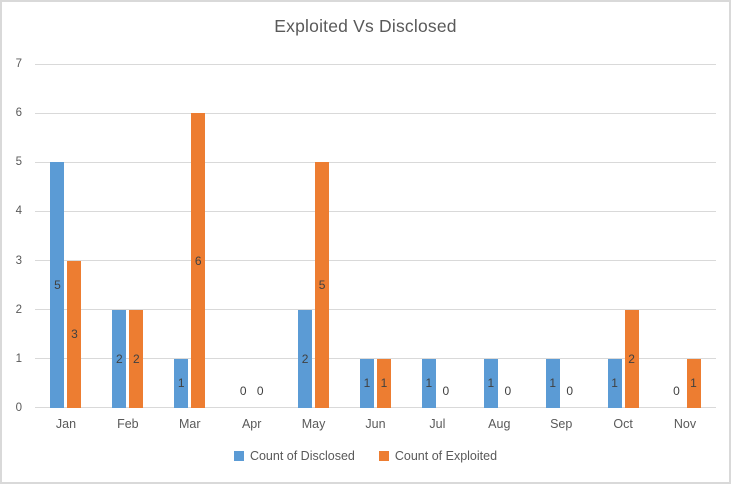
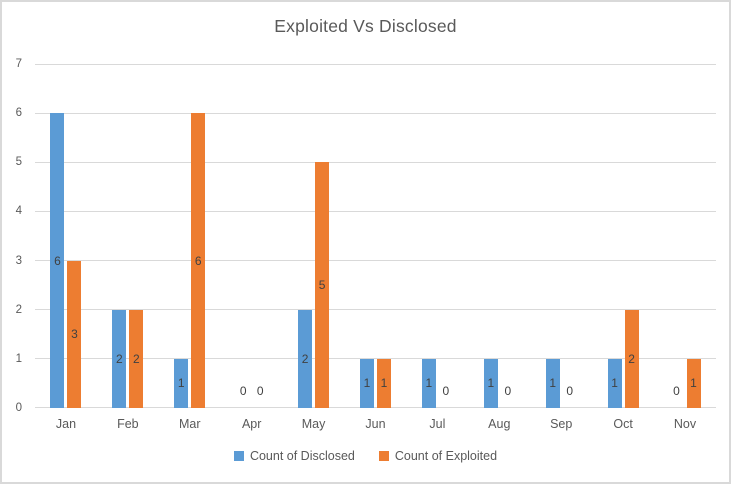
Count of Disclosed/Jan: 5 -> 6
